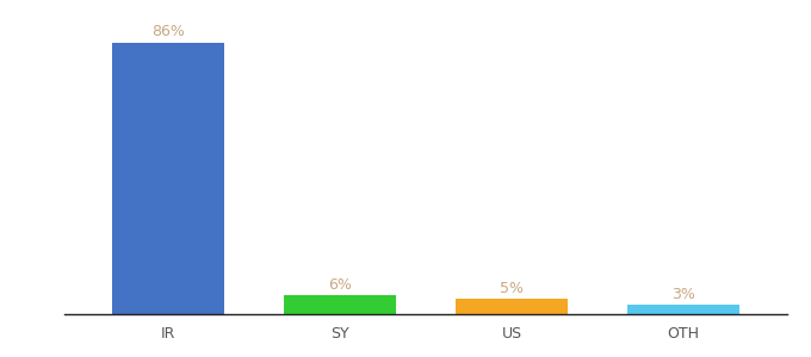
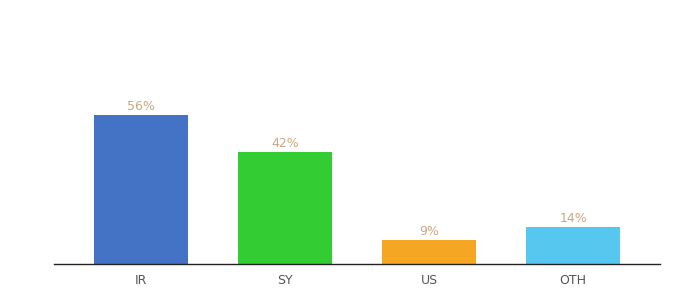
IR: 86% -> 56%
SY: 6% -> 42%
US: 5% -> 9%
OTH: 3% -> 14%
